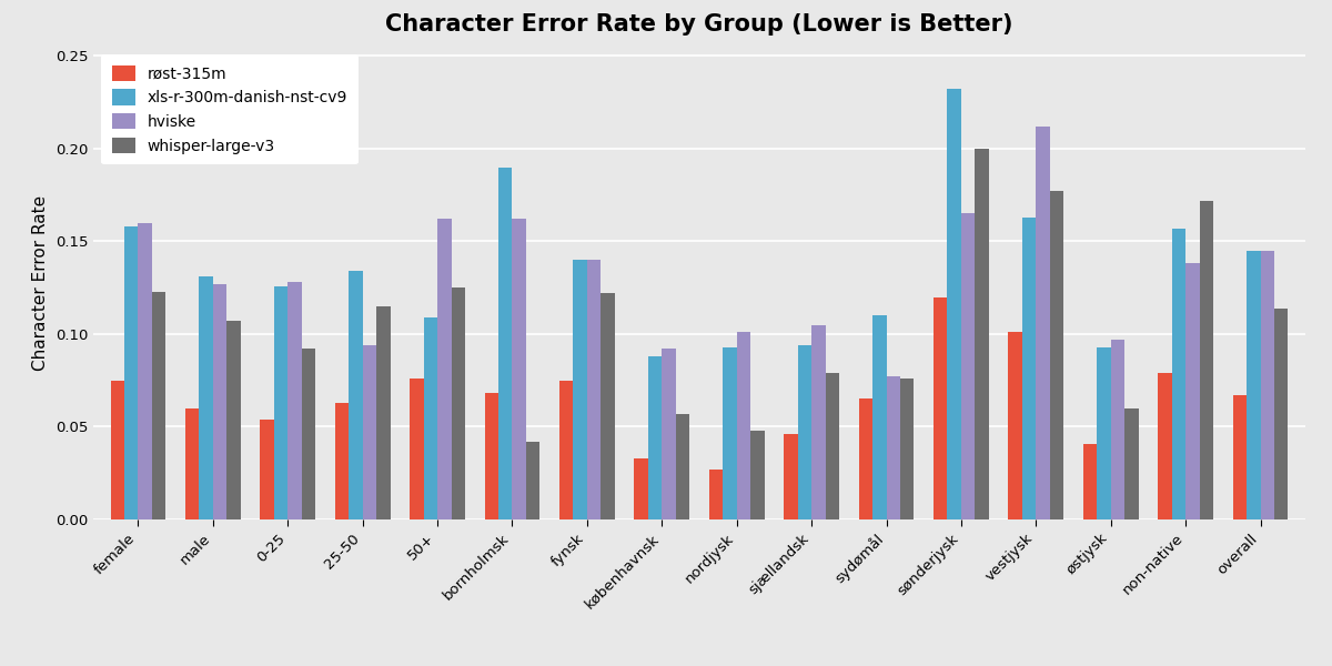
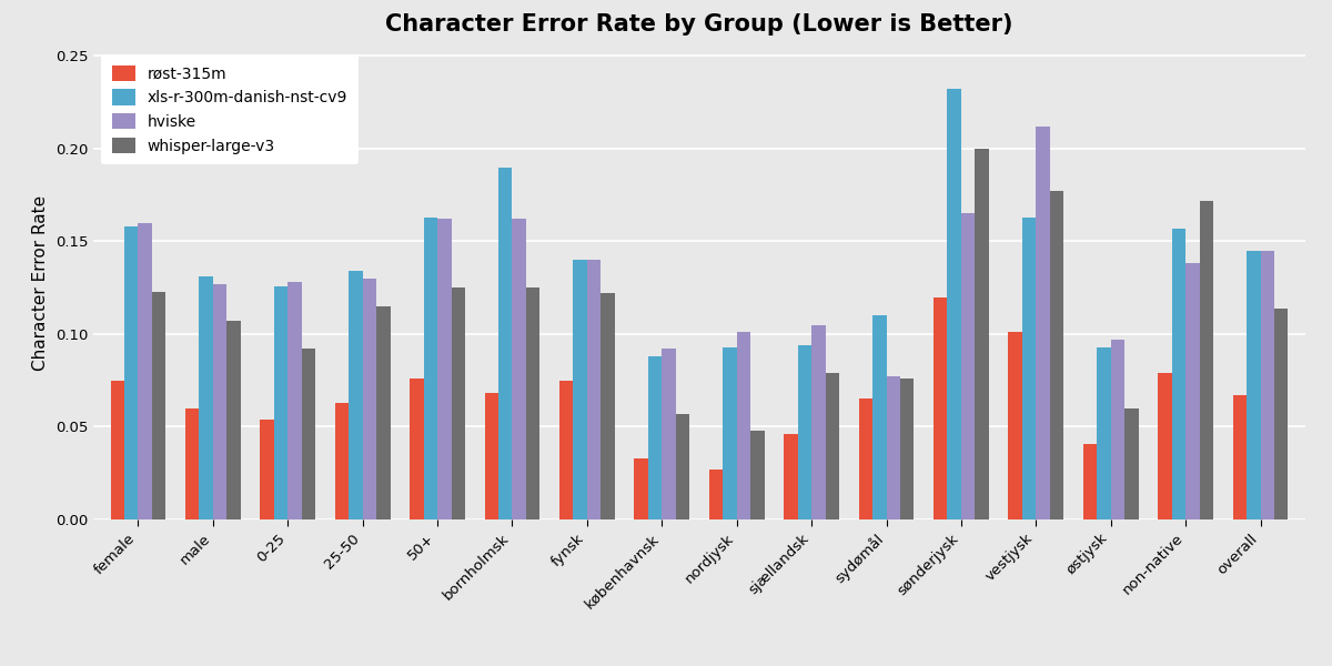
hviske/25-50: 0.094 -> 0.130
xls-r-300m-danish-nst-cv9/50+: 0.109 -> 0.163
whisper-large-v3/bornholmsk: 0.042 -> 0.125
